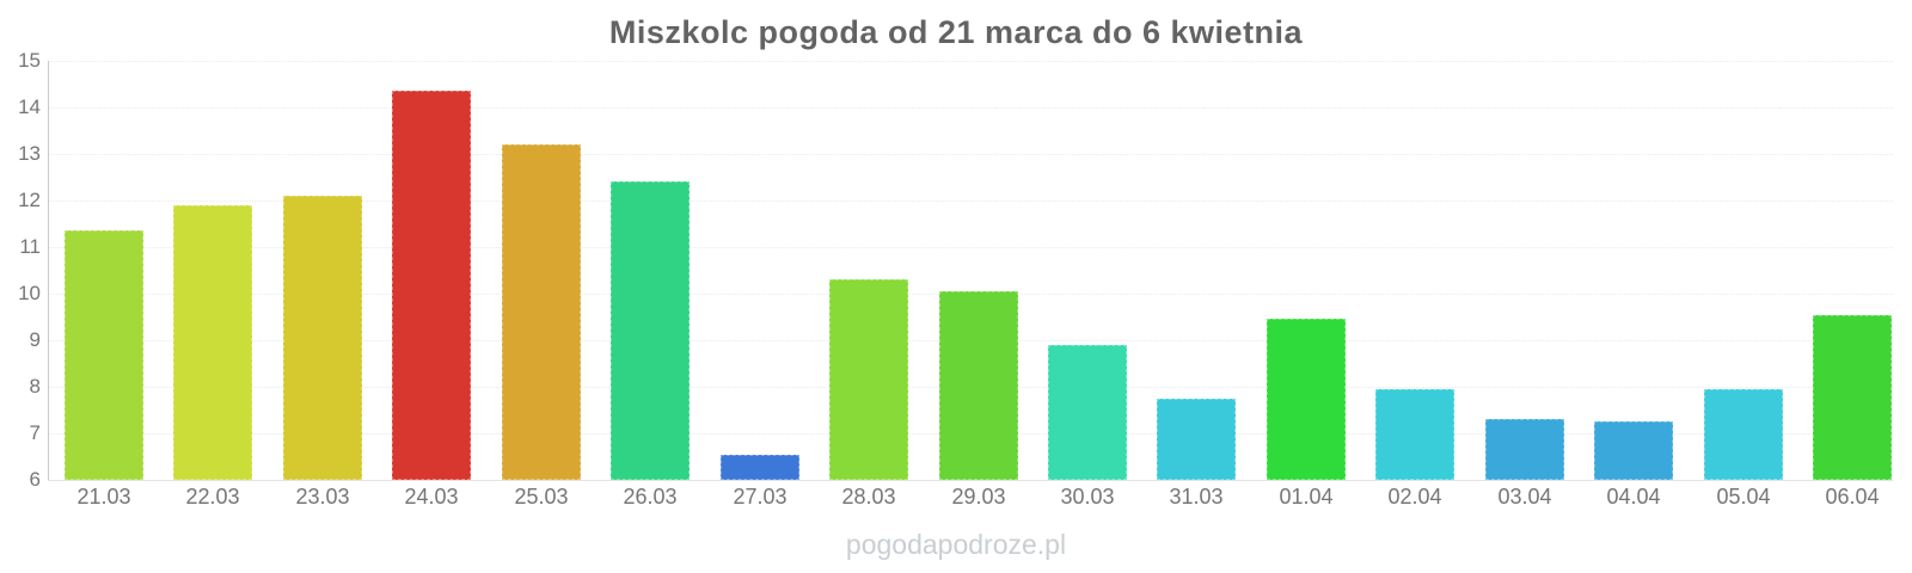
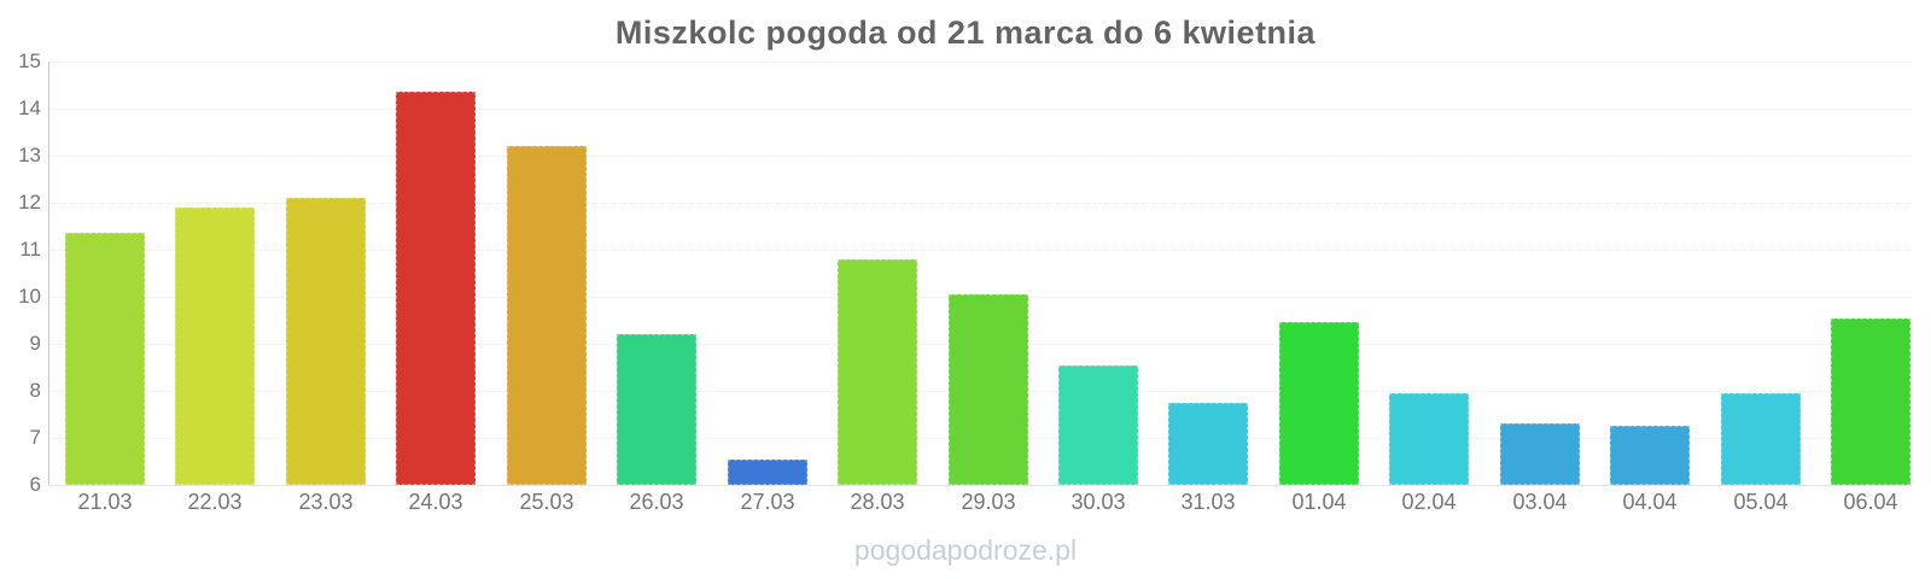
26.03: 12.4 -> 9.2
28.03: 10.3 -> 10.8
30.03: 8.9 -> 8.6
